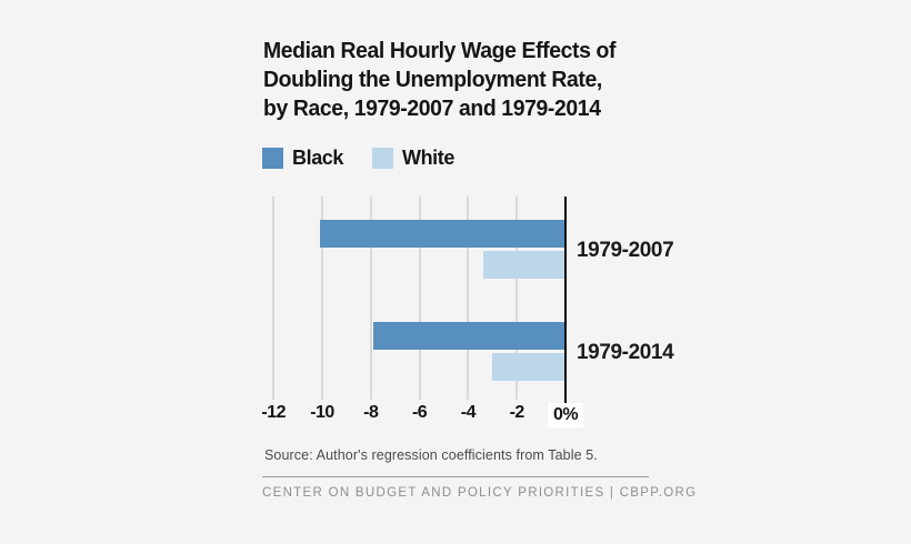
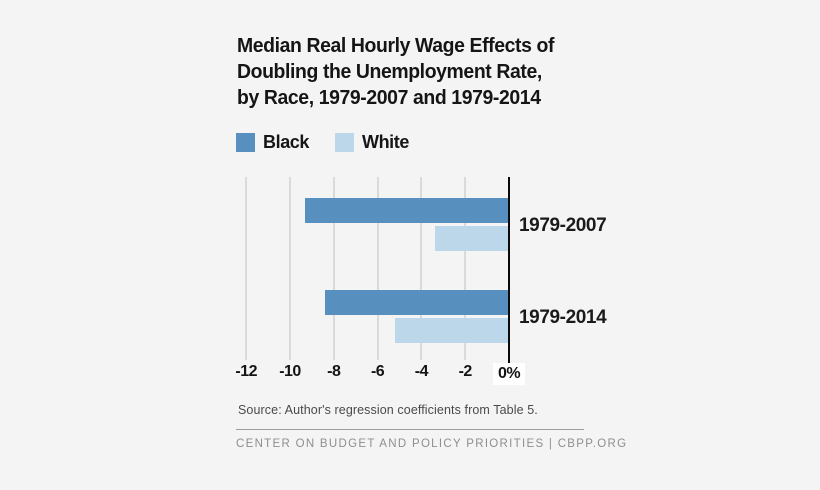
Black/1979-2007: -10.1% -> -9.3%
Black/1979-2014: -7.9% -> -8.4%
White/1979-2014: -3.0% -> -5.2%
